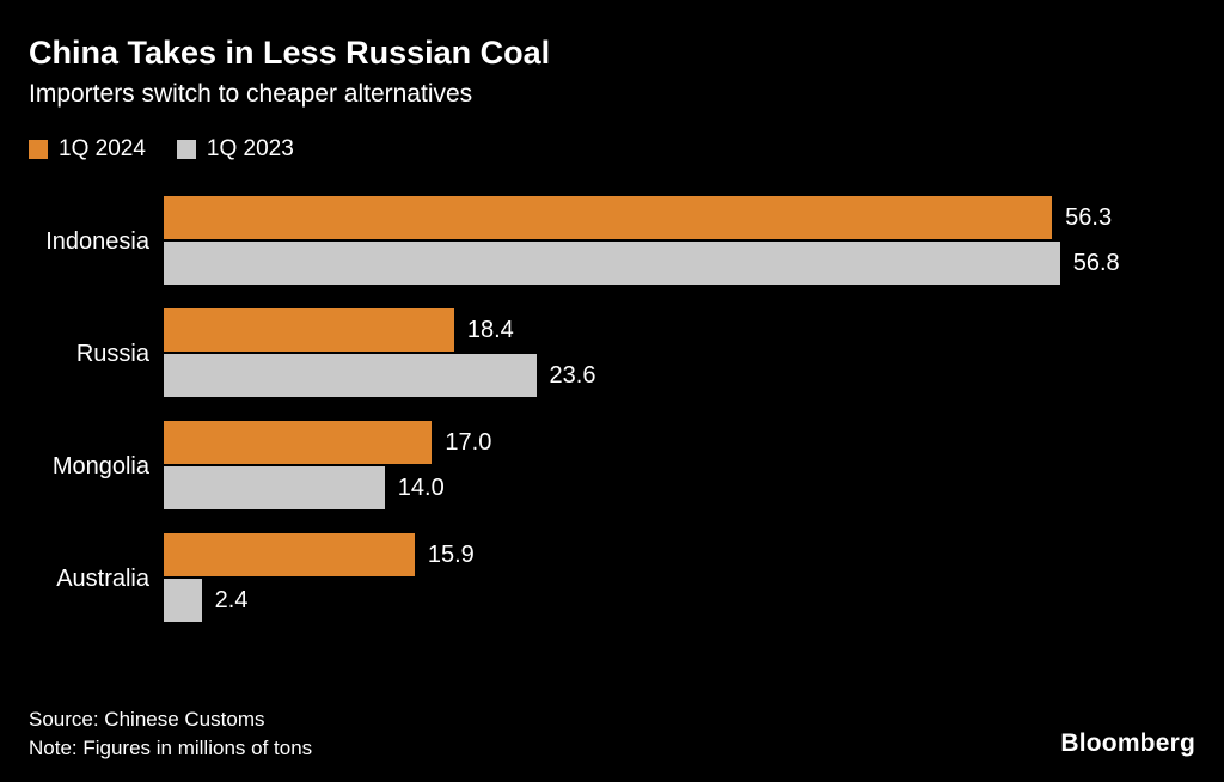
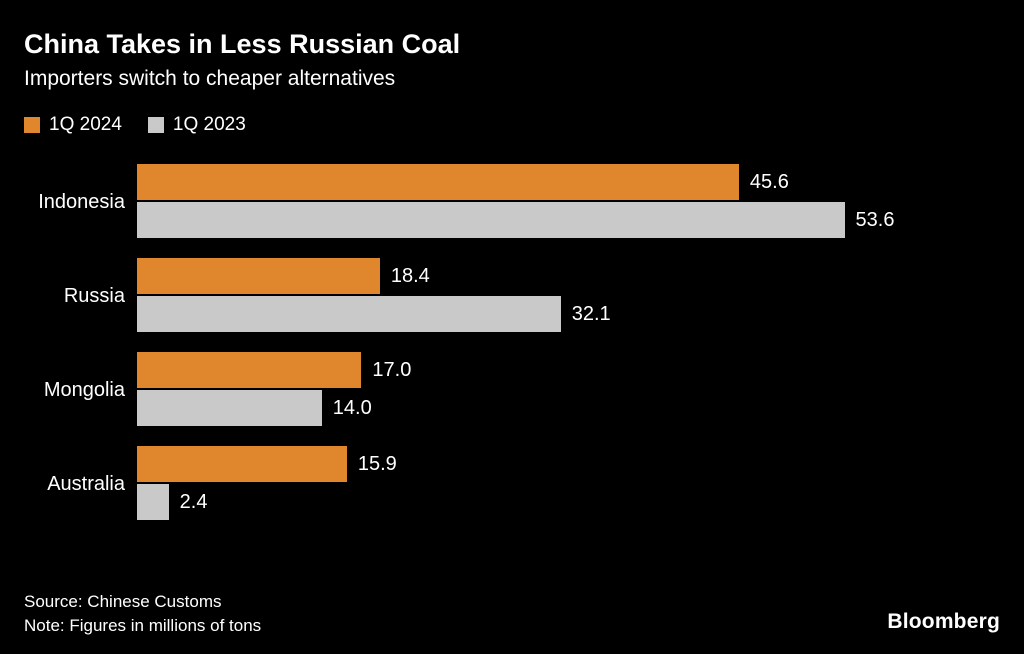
1Q 2024/Indonesia: 56.3 -> 45.6
1Q 2023/Indonesia: 56.8 -> 53.6
1Q 2023/Russia: 23.6 -> 32.1
